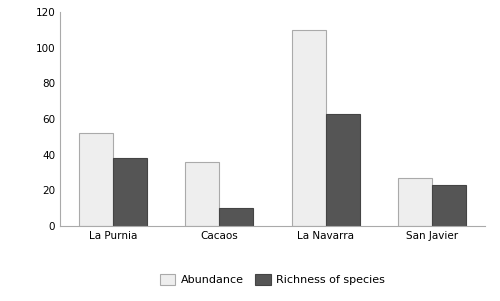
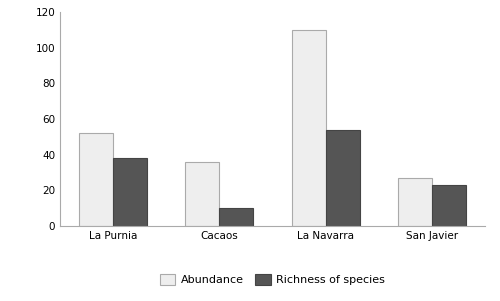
Richness of species/La Navarra: 63 -> 54
